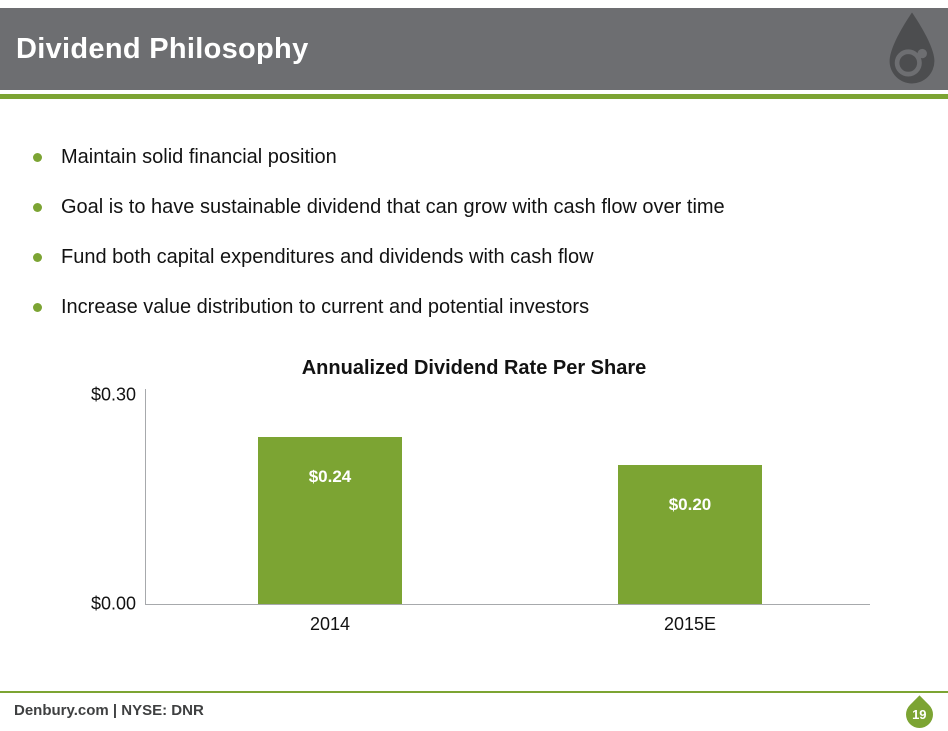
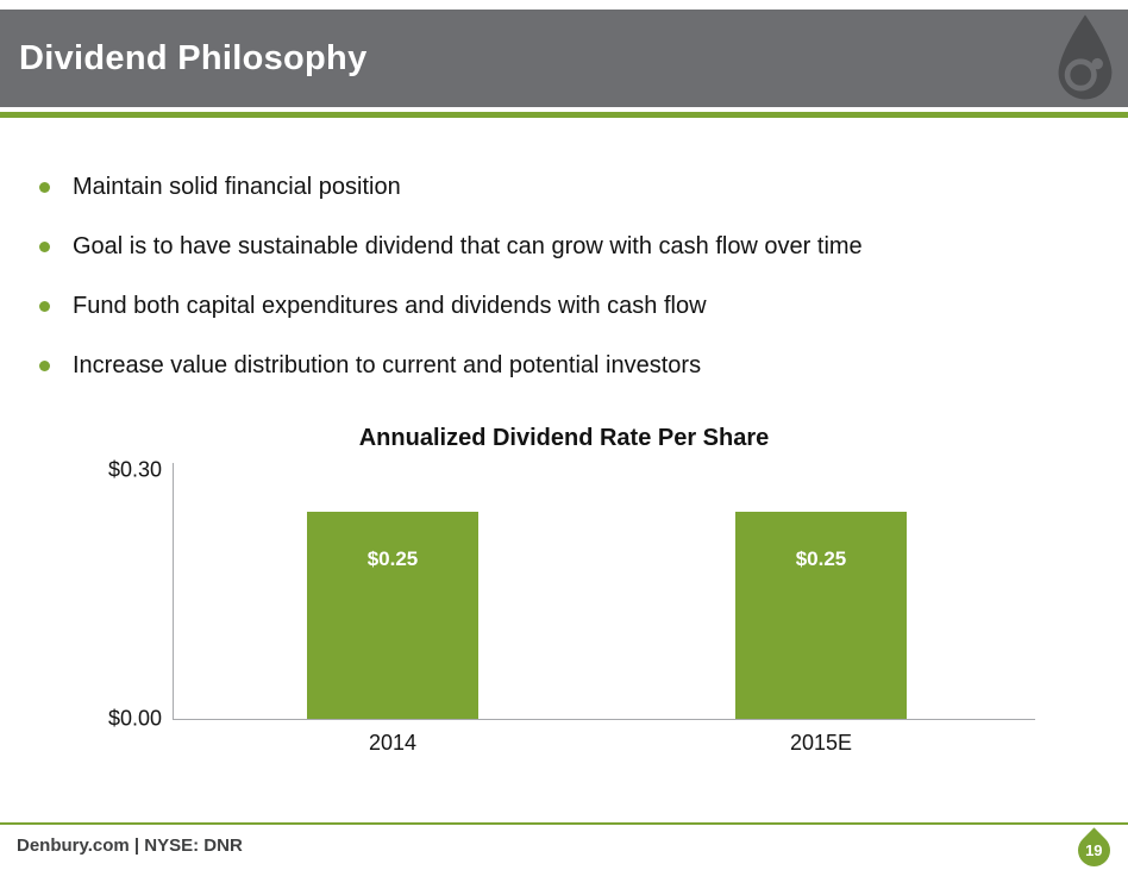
2014: $0.24 -> $0.25
2015E: $0.20 -> $0.25
